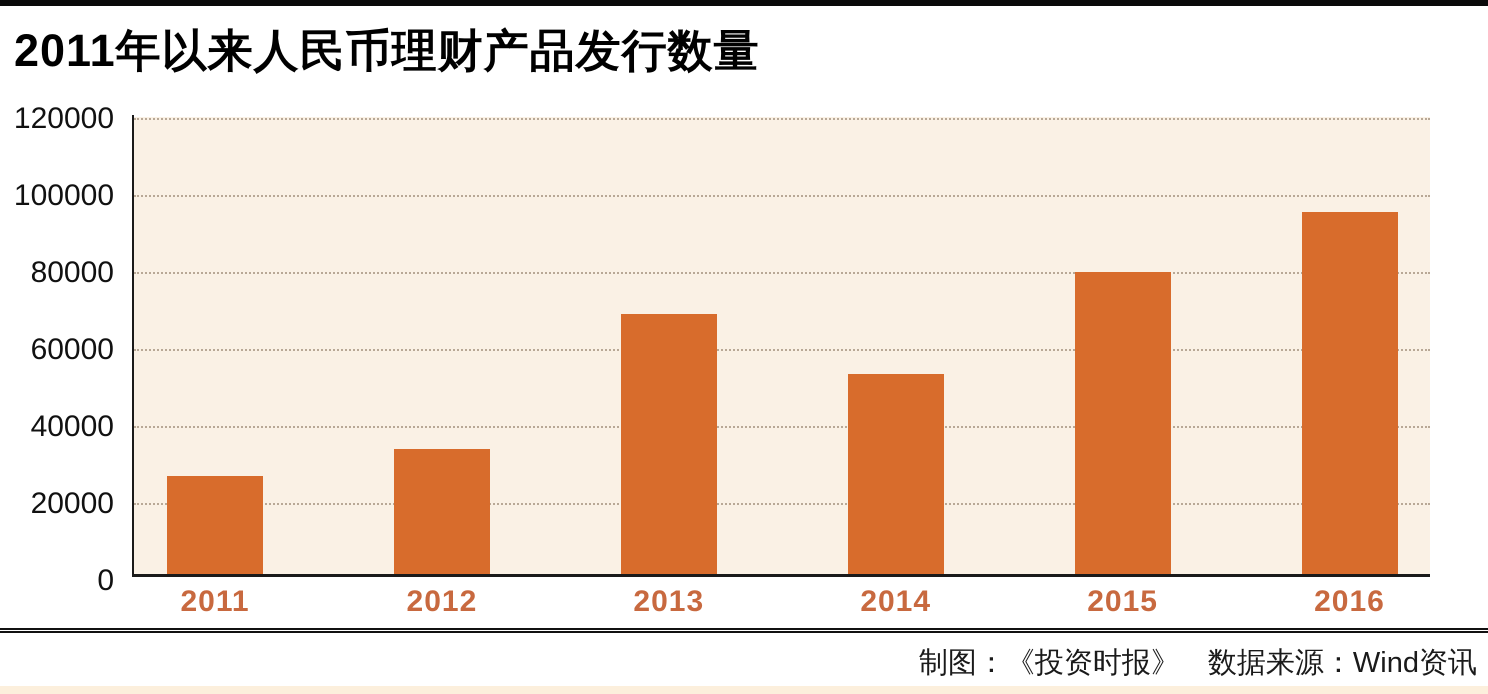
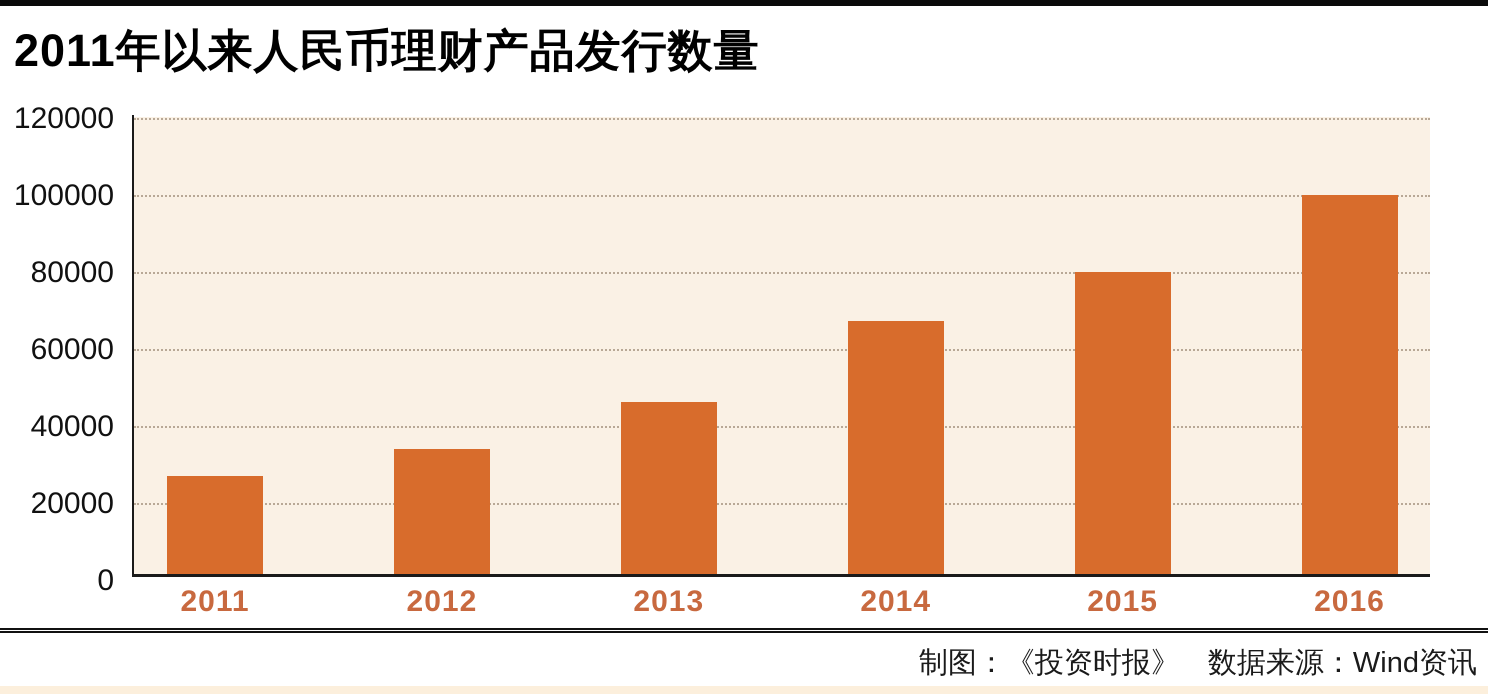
2013: 69000 -> 46000
2014: 53000 -> 67000
2016: 96000 -> 100000
